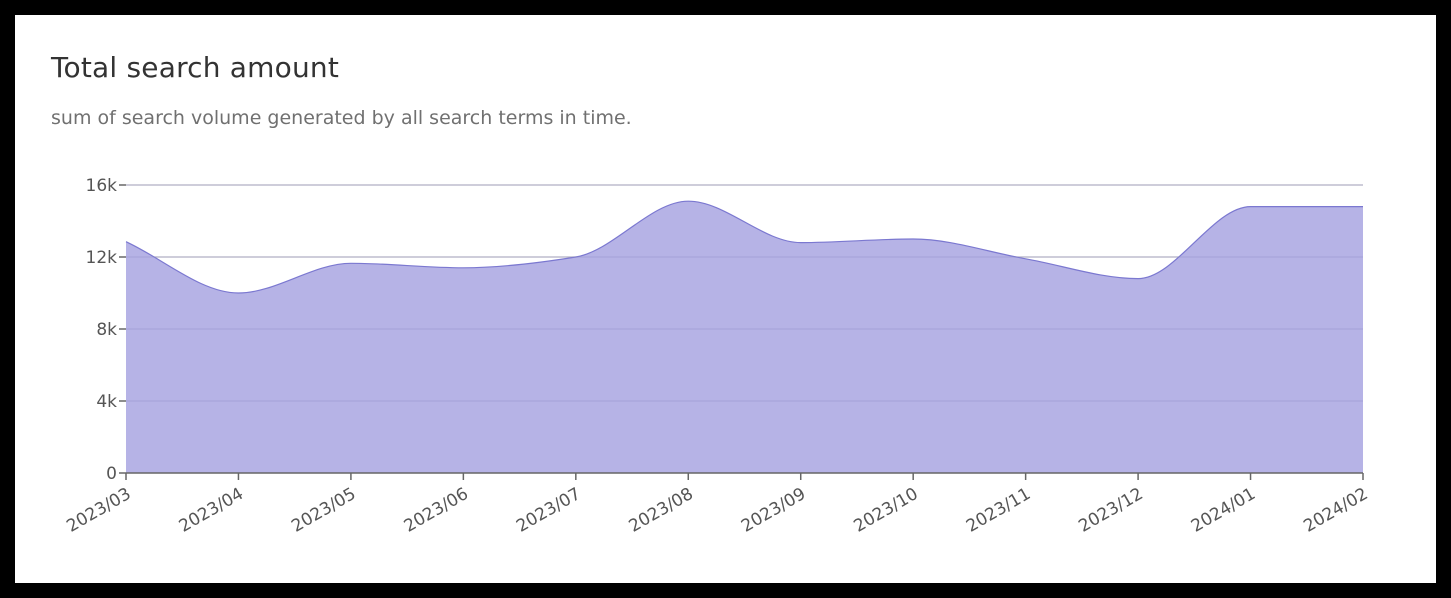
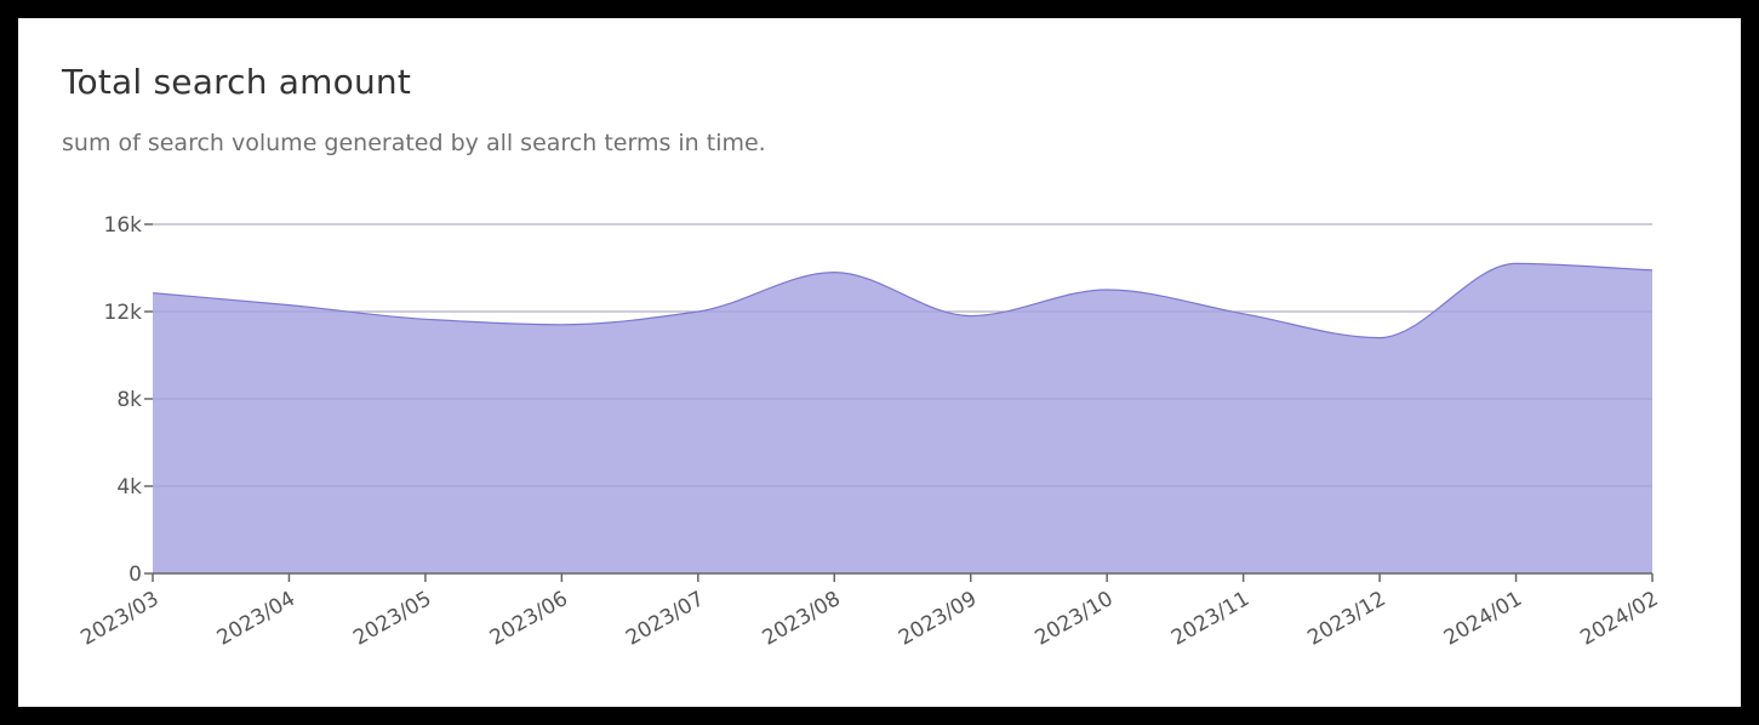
2023/04: 10.0k -> 12.3k
2023/08: 15.1k -> 13.8k
2023/09: 12.8k -> 11.8k
2024/01: 14.8k -> 14.2k
2024/02: 14.8k -> 13.9k
